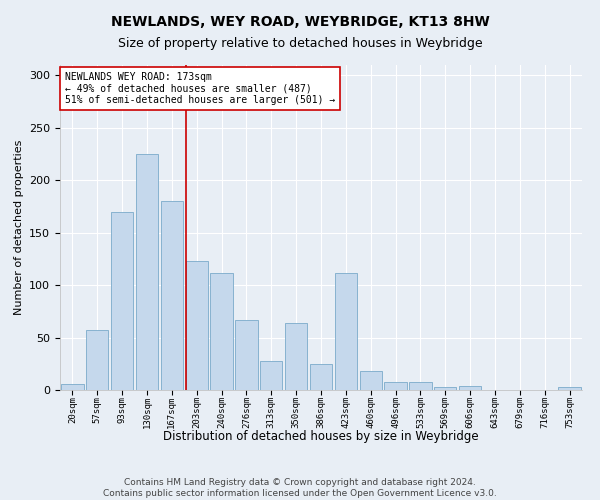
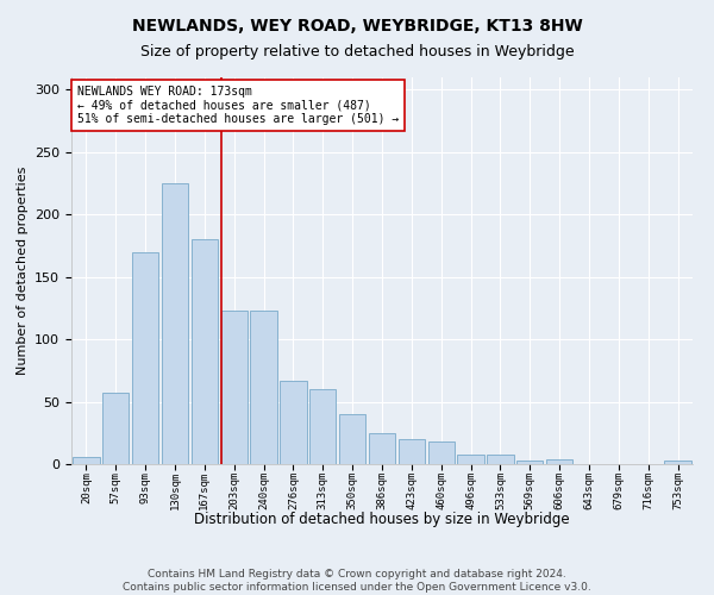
240sqm: 112 -> 123
313sqm: 28 -> 60
350sqm: 64 -> 40
423sqm: 112 -> 20
